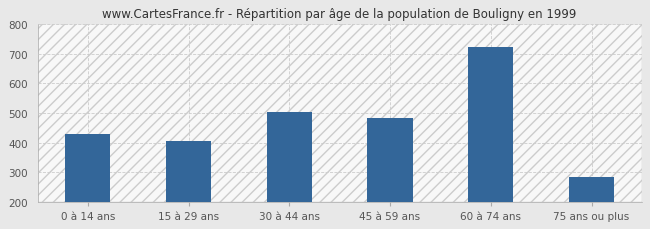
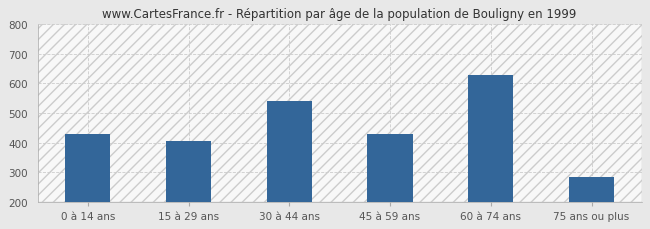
30 à 44 ans: 502 -> 540
45 à 59 ans: 482 -> 430
60 à 74 ans: 722 -> 630
